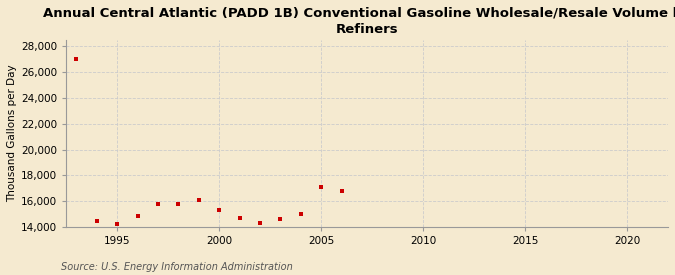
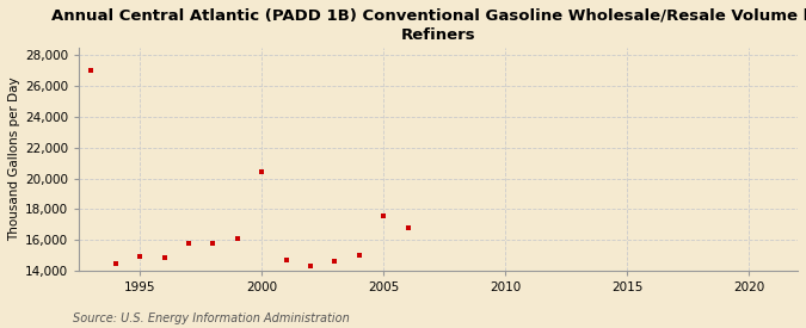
1995: 14,200 -> 14,900
2000: 15,300 -> 20,400
2005: 17,100 -> 17,600
